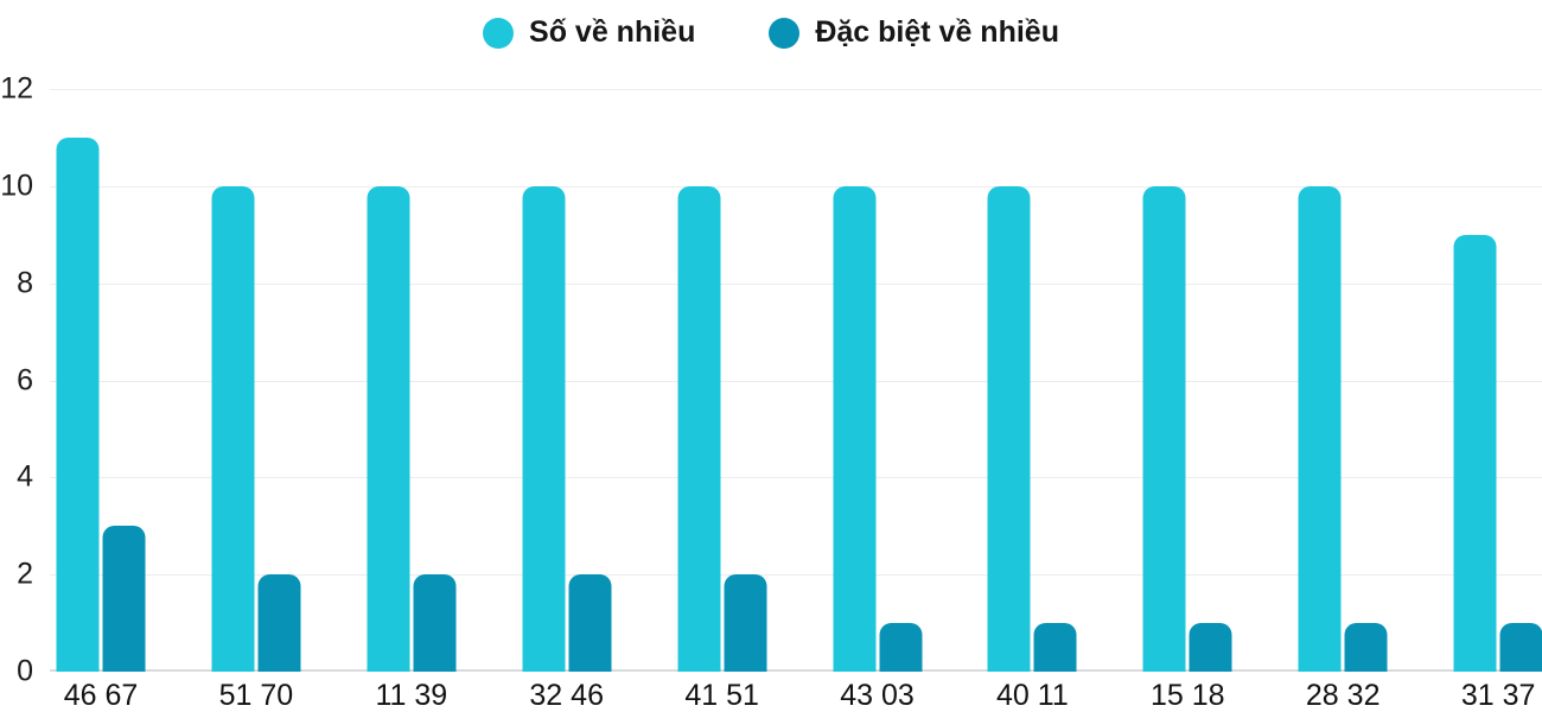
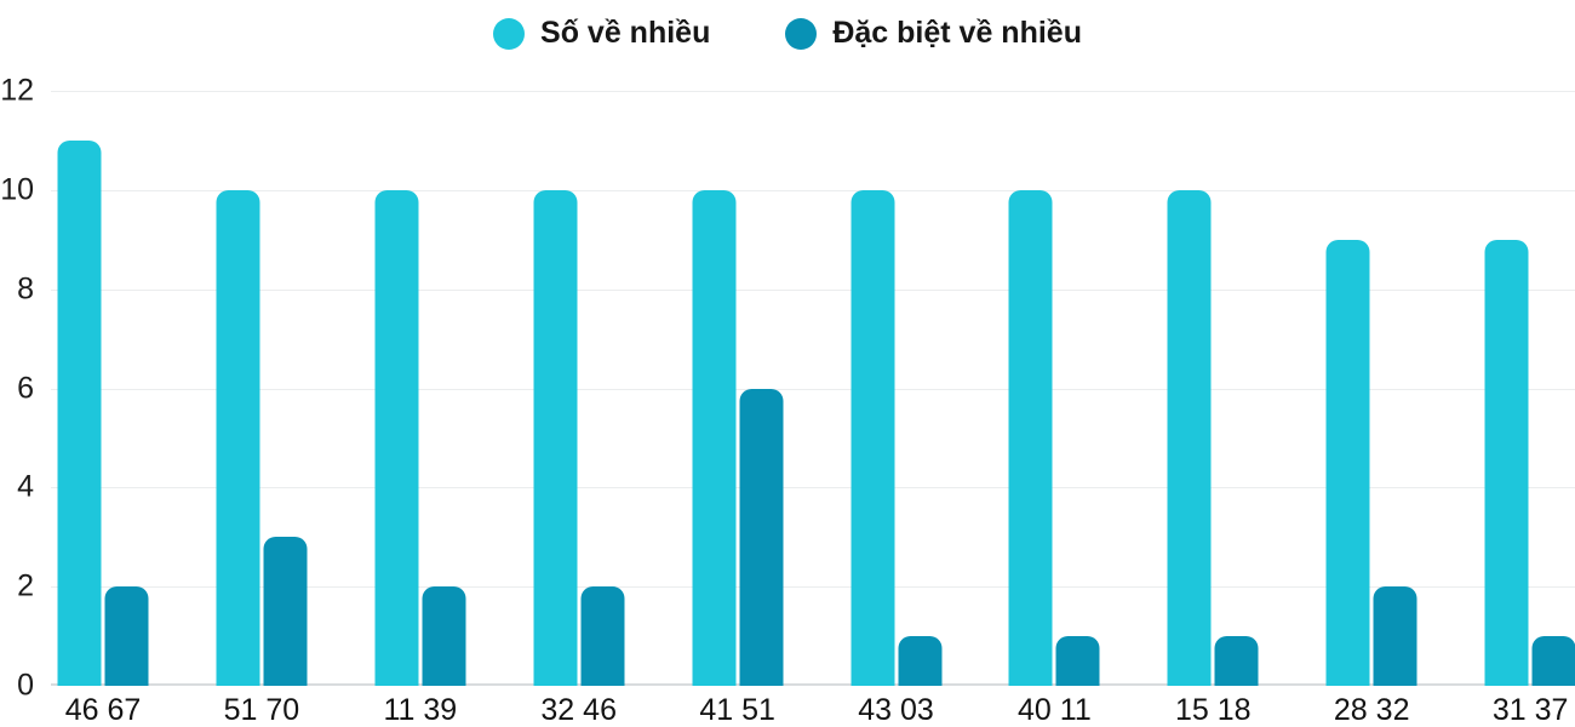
Đặc biệt về nhiều/46 67: 3 -> 2
Đặc biệt về nhiều/51 70: 2 -> 3
Đặc biệt về nhiều/41 51: 2 -> 6
Số về nhiều/28 32: 10 -> 9
Đặc biệt về nhiều/28 32: 1 -> 2
